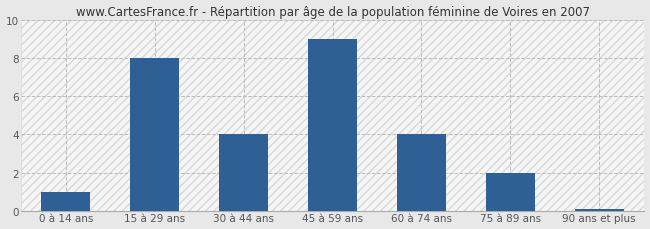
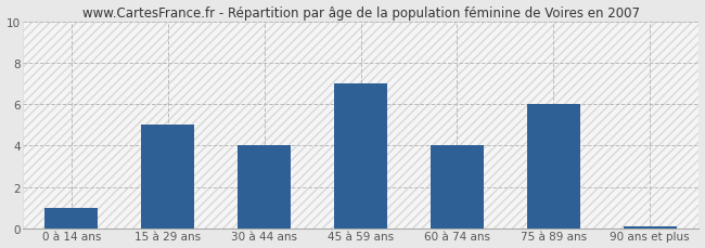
15 à 29 ans: 8.0 -> 5.0
45 à 59 ans: 9.0 -> 7.0
75 à 89 ans: 2.0 -> 6.0
